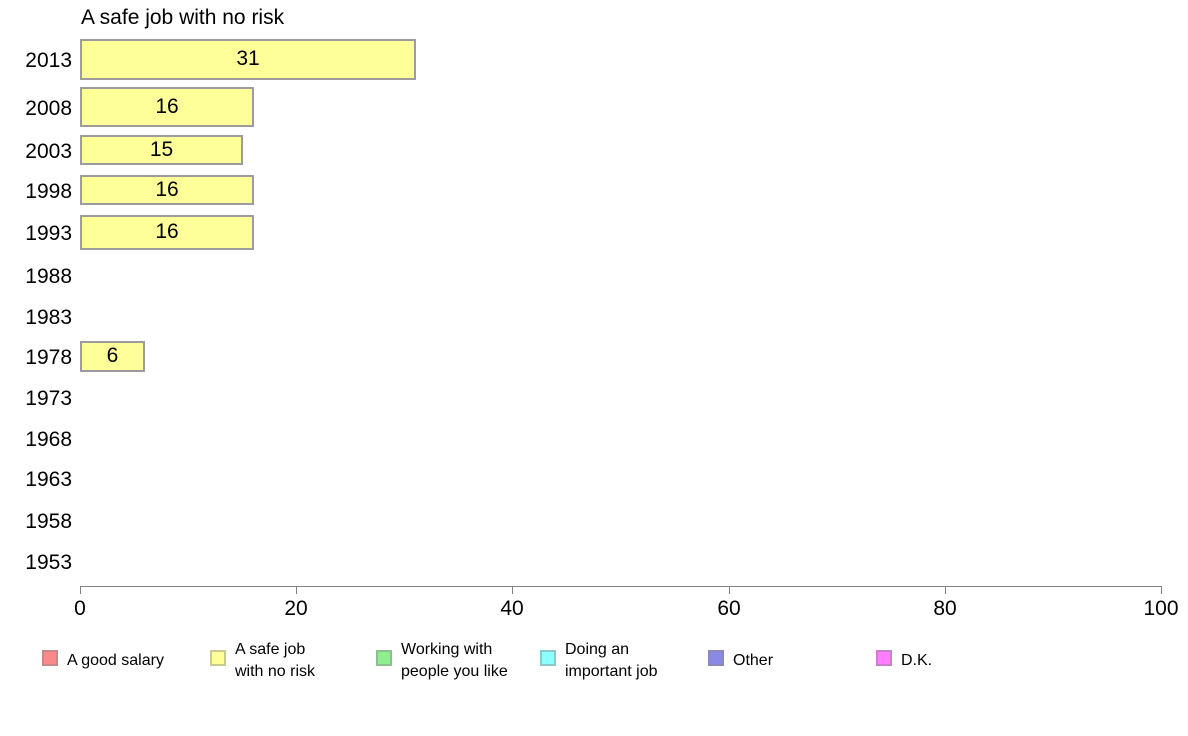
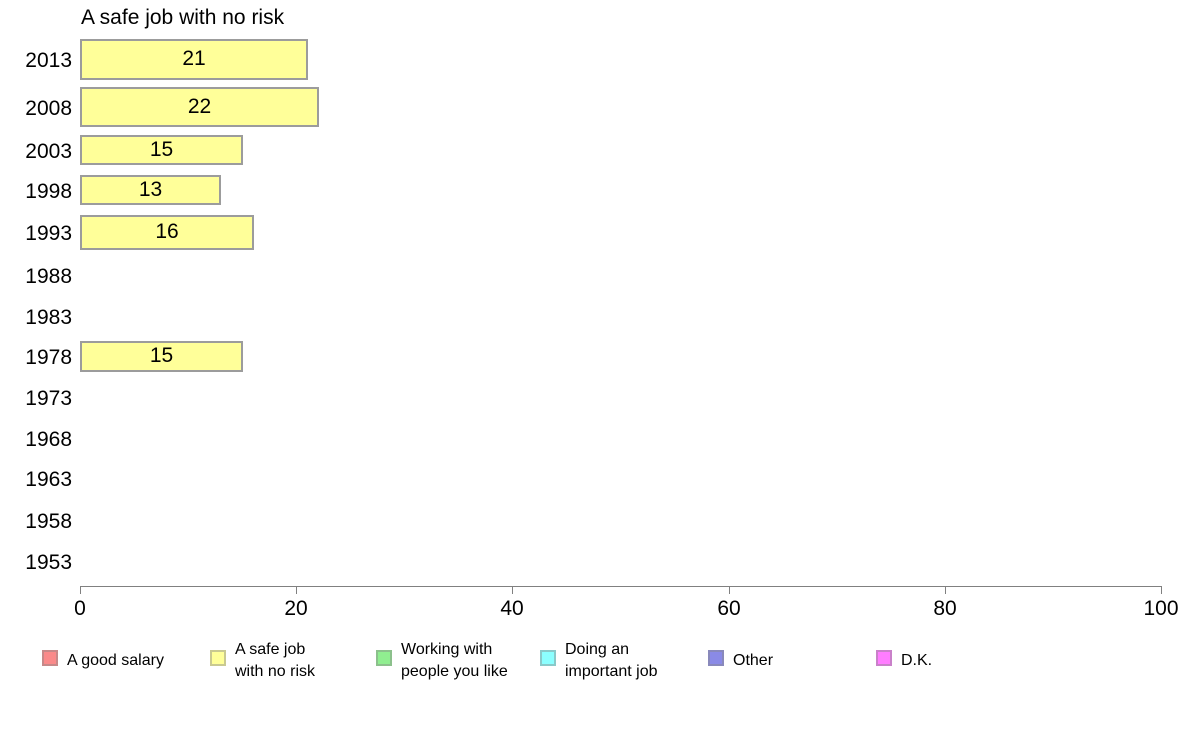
2013: 31 -> 21
2008: 16 -> 22
1998: 16 -> 13
1978: 6 -> 15
